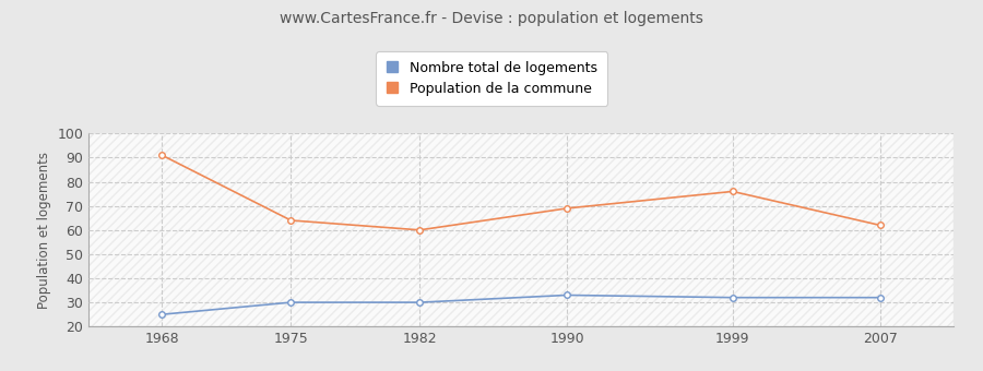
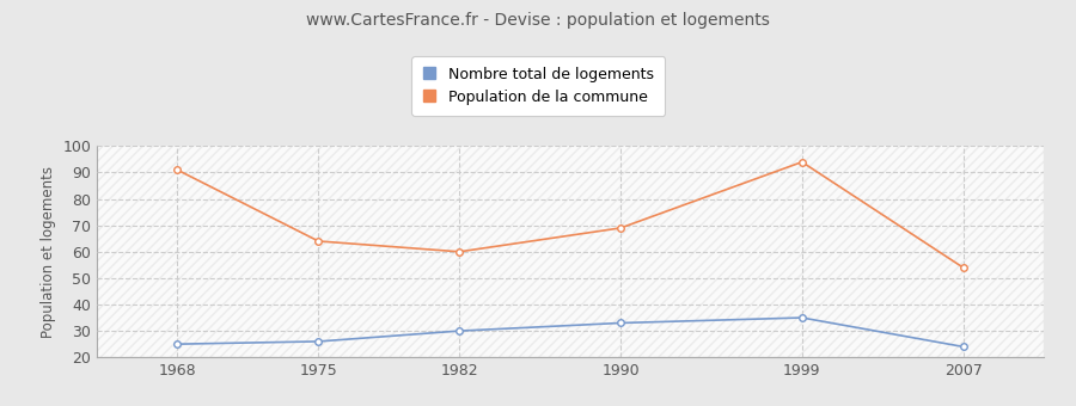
Nombre total de logements/1975: 30 -> 26
Nombre total de logements/1999: 32 -> 35
Population de la commune/1999: 76 -> 94
Nombre total de logements/2007: 32 -> 24
Population de la commune/2007: 62 -> 54
